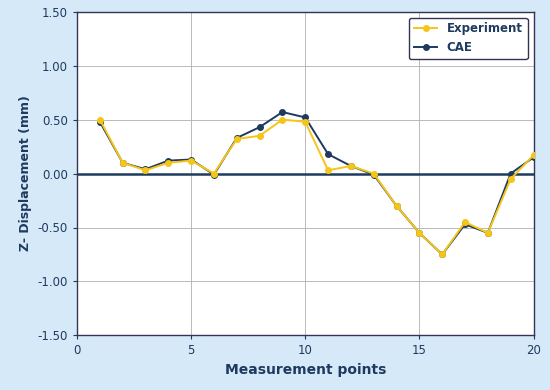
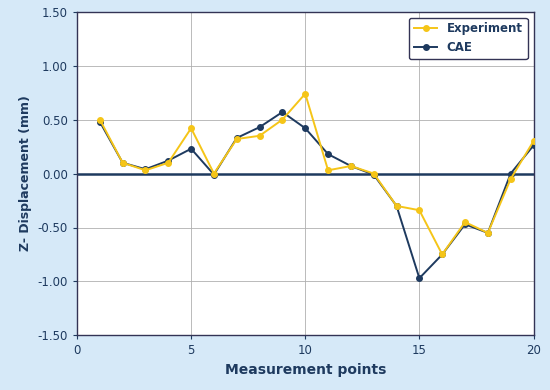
Experiment/5: 0.12 -> 0.42
CAE/5: 0.13 -> 0.23
Experiment/10: 0.48 -> 0.74
CAE/10: 0.52 -> 0.42
Experiment/15: -0.55 -> -0.34
CAE/15: -0.55 -> -0.97
Experiment/20: 0.17 -> 0.30
CAE/20: 0.15 -> 0.26
